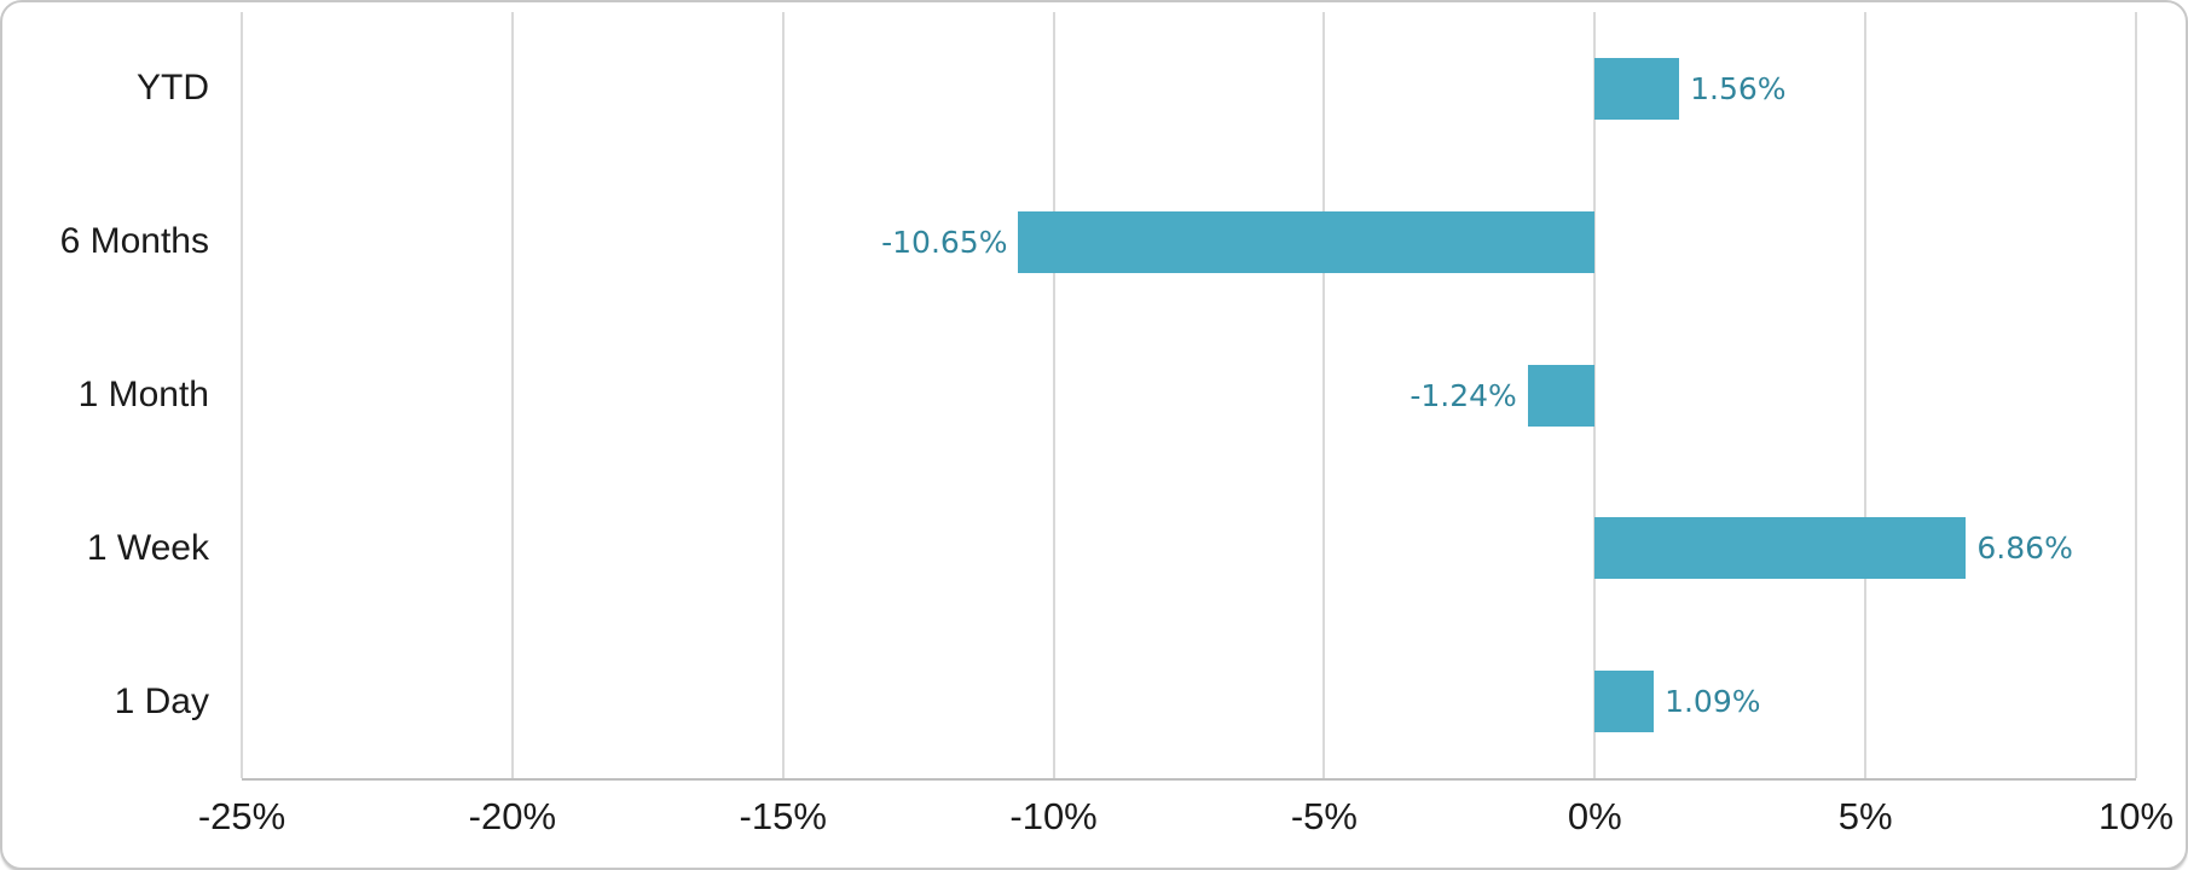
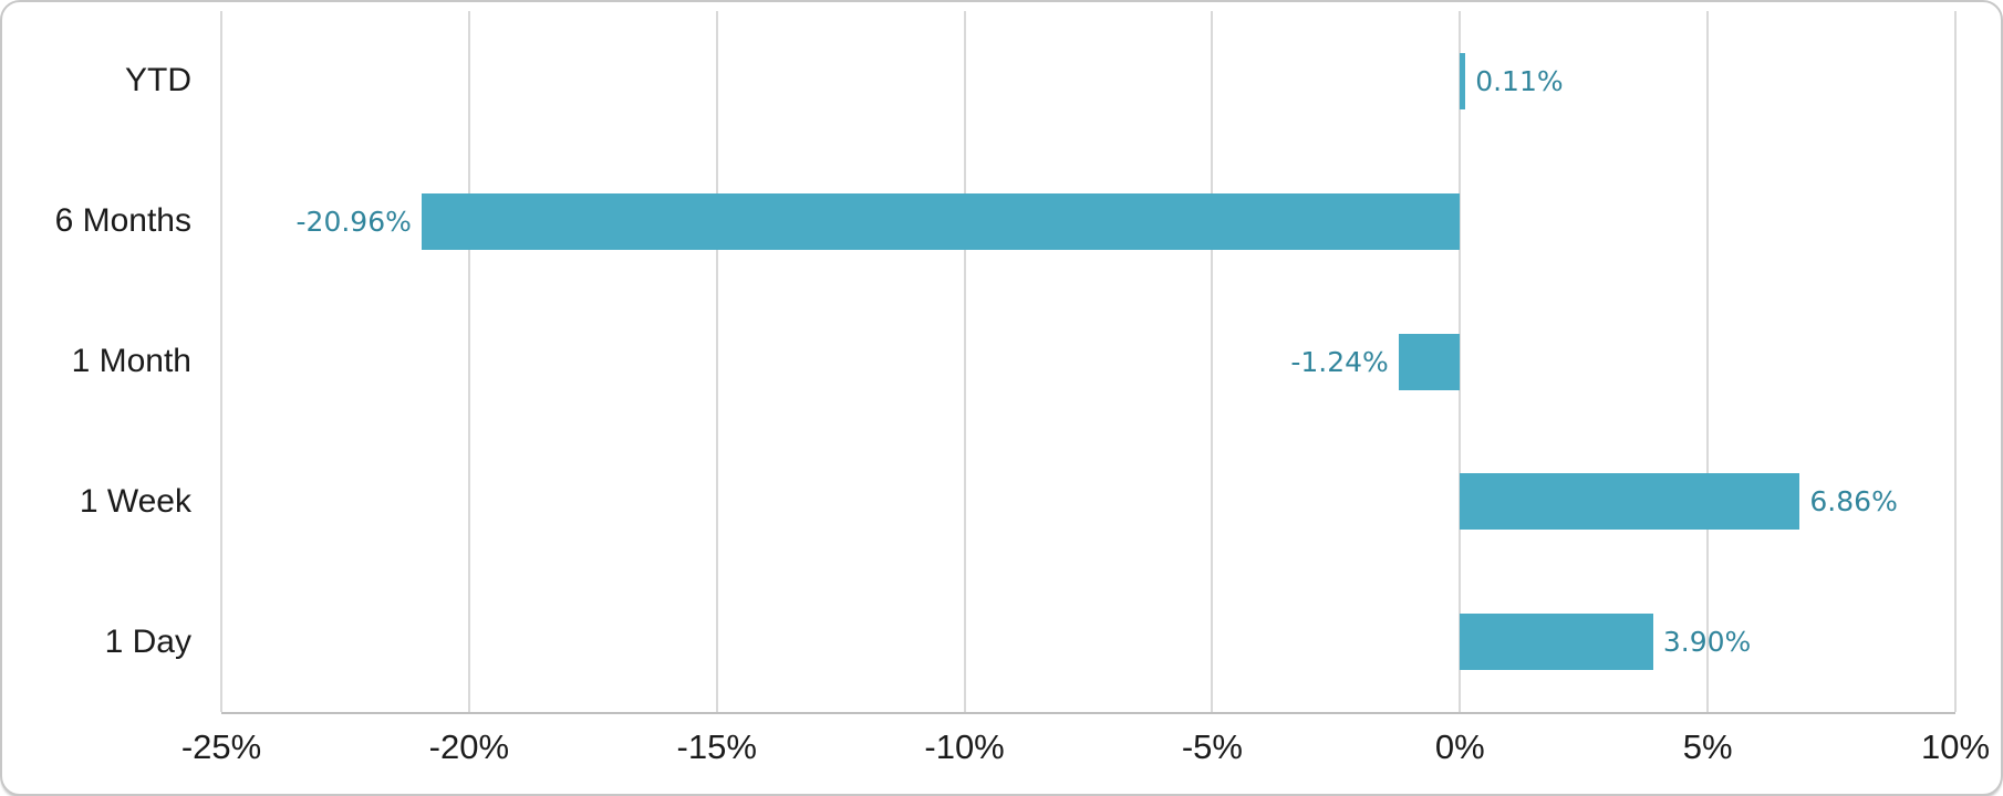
YTD: 1.56% -> 0.11%
6 Months: -10.65% -> -20.96%
1 Day: 1.09% -> 3.90%
